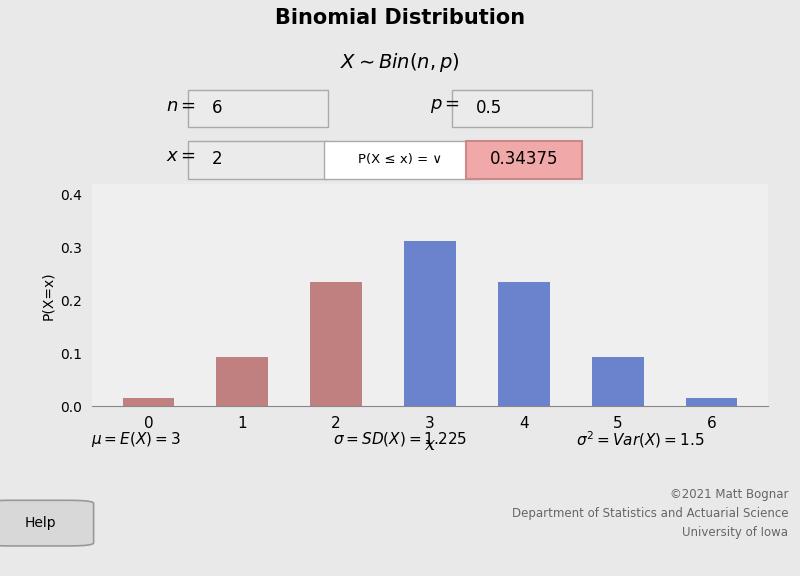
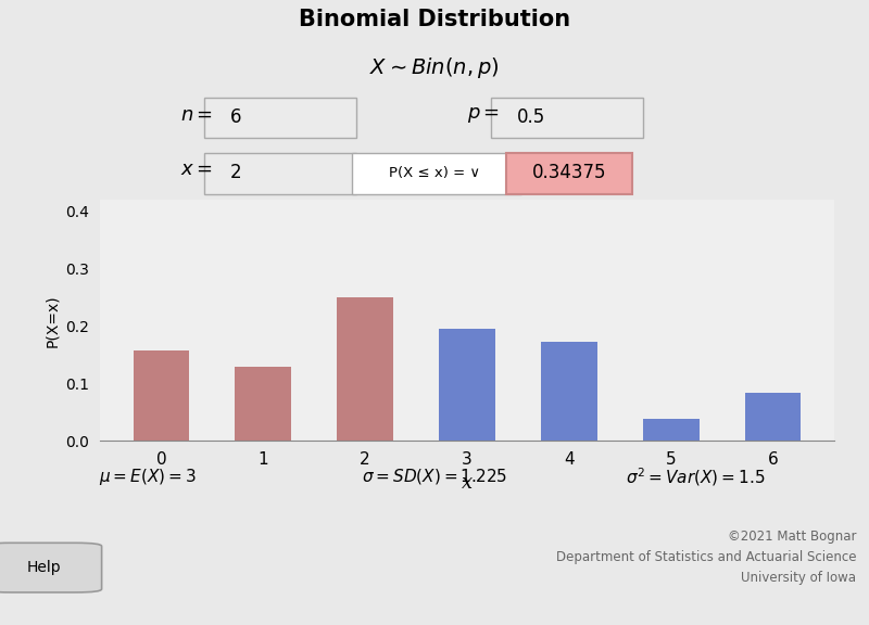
0: 0.016 -> 0.158
1: 0.094 -> 0.128
2: 0.234 -> 0.250
3: 0.312 -> 0.196
4: 0.234 -> 0.172
5: 0.094 -> 0.038
6: 0.016 -> 0.084
